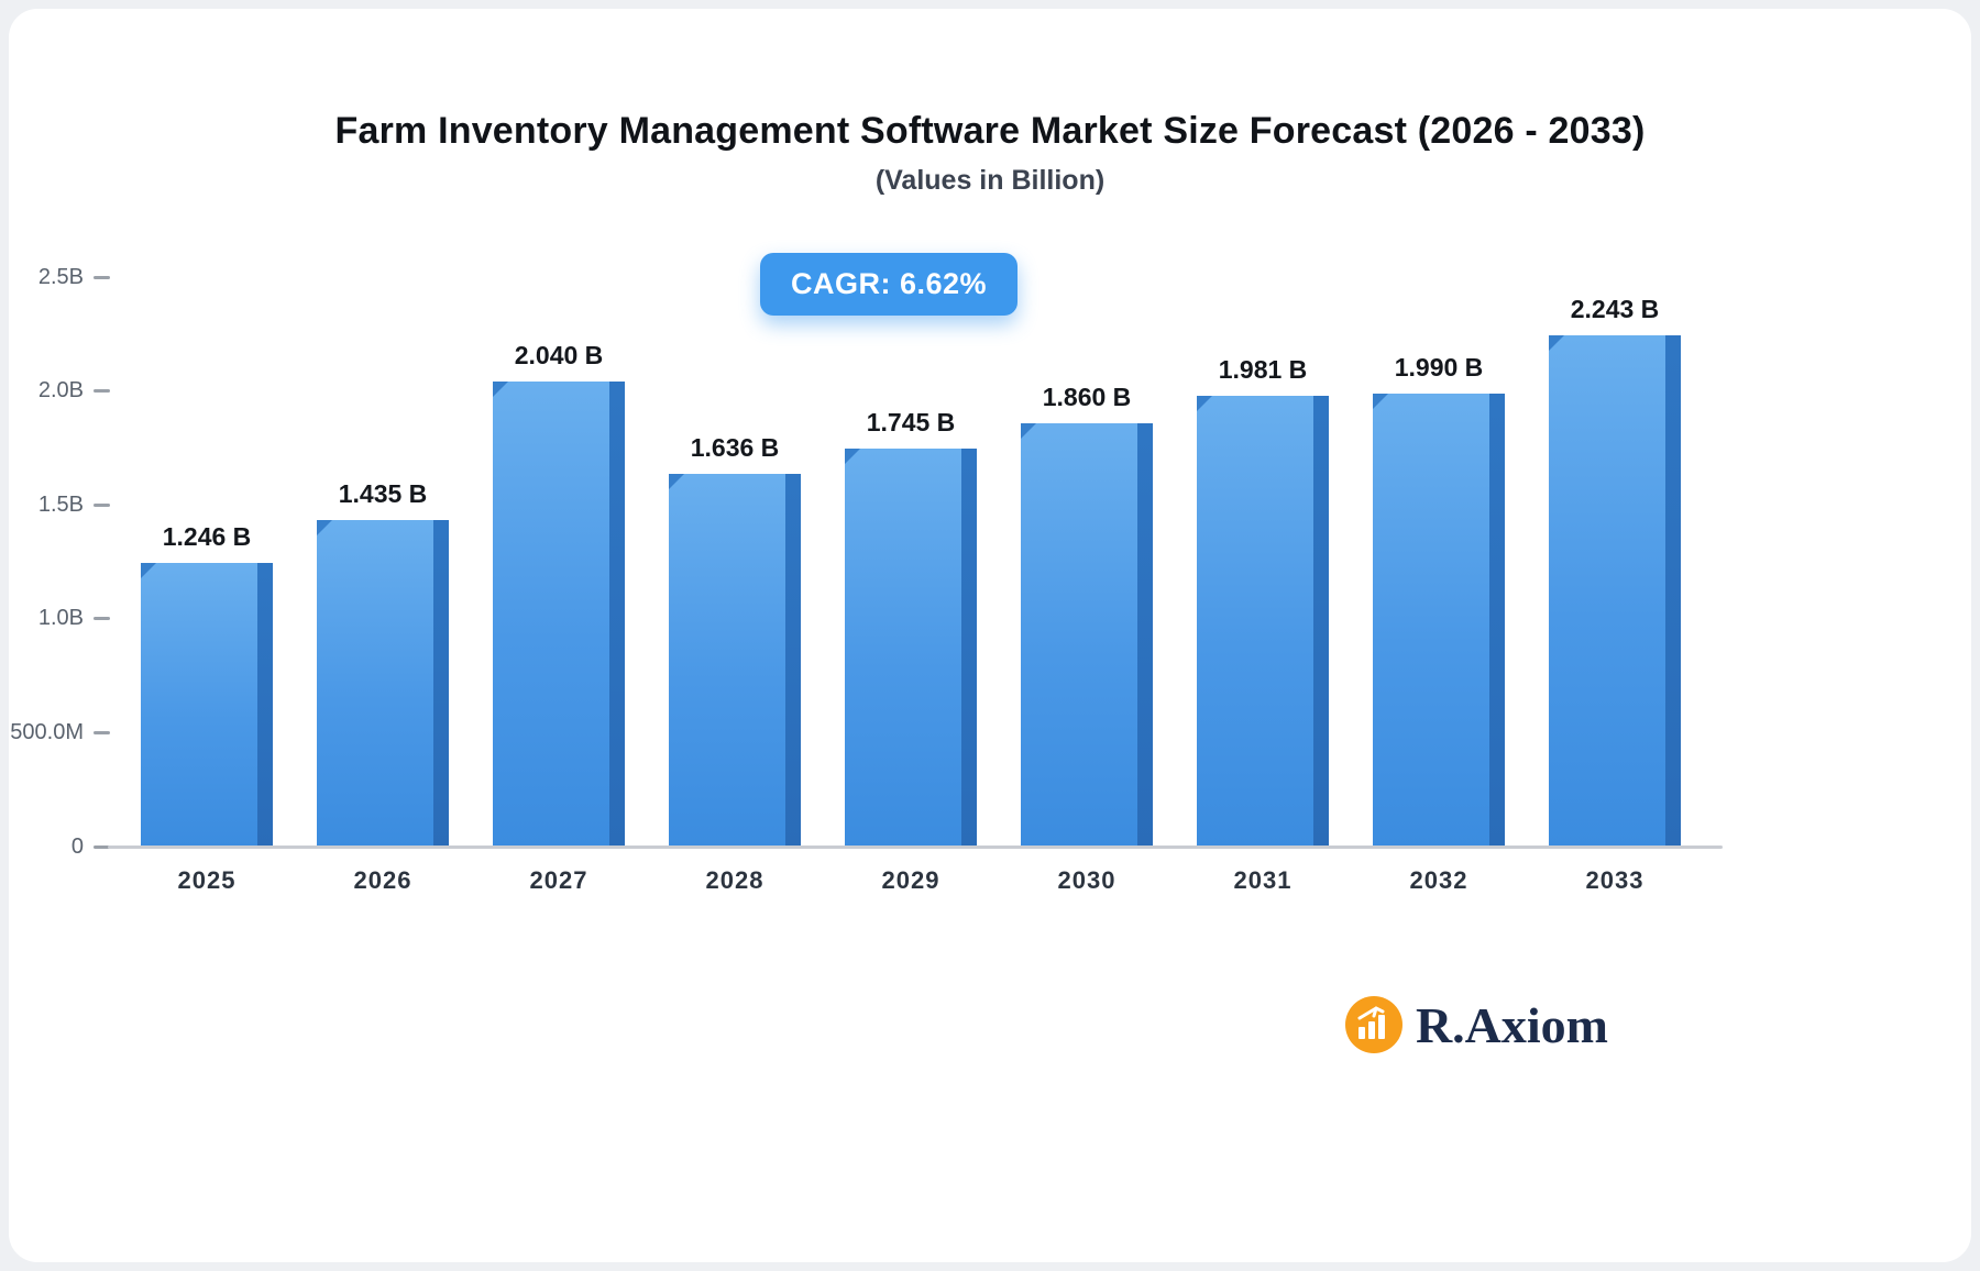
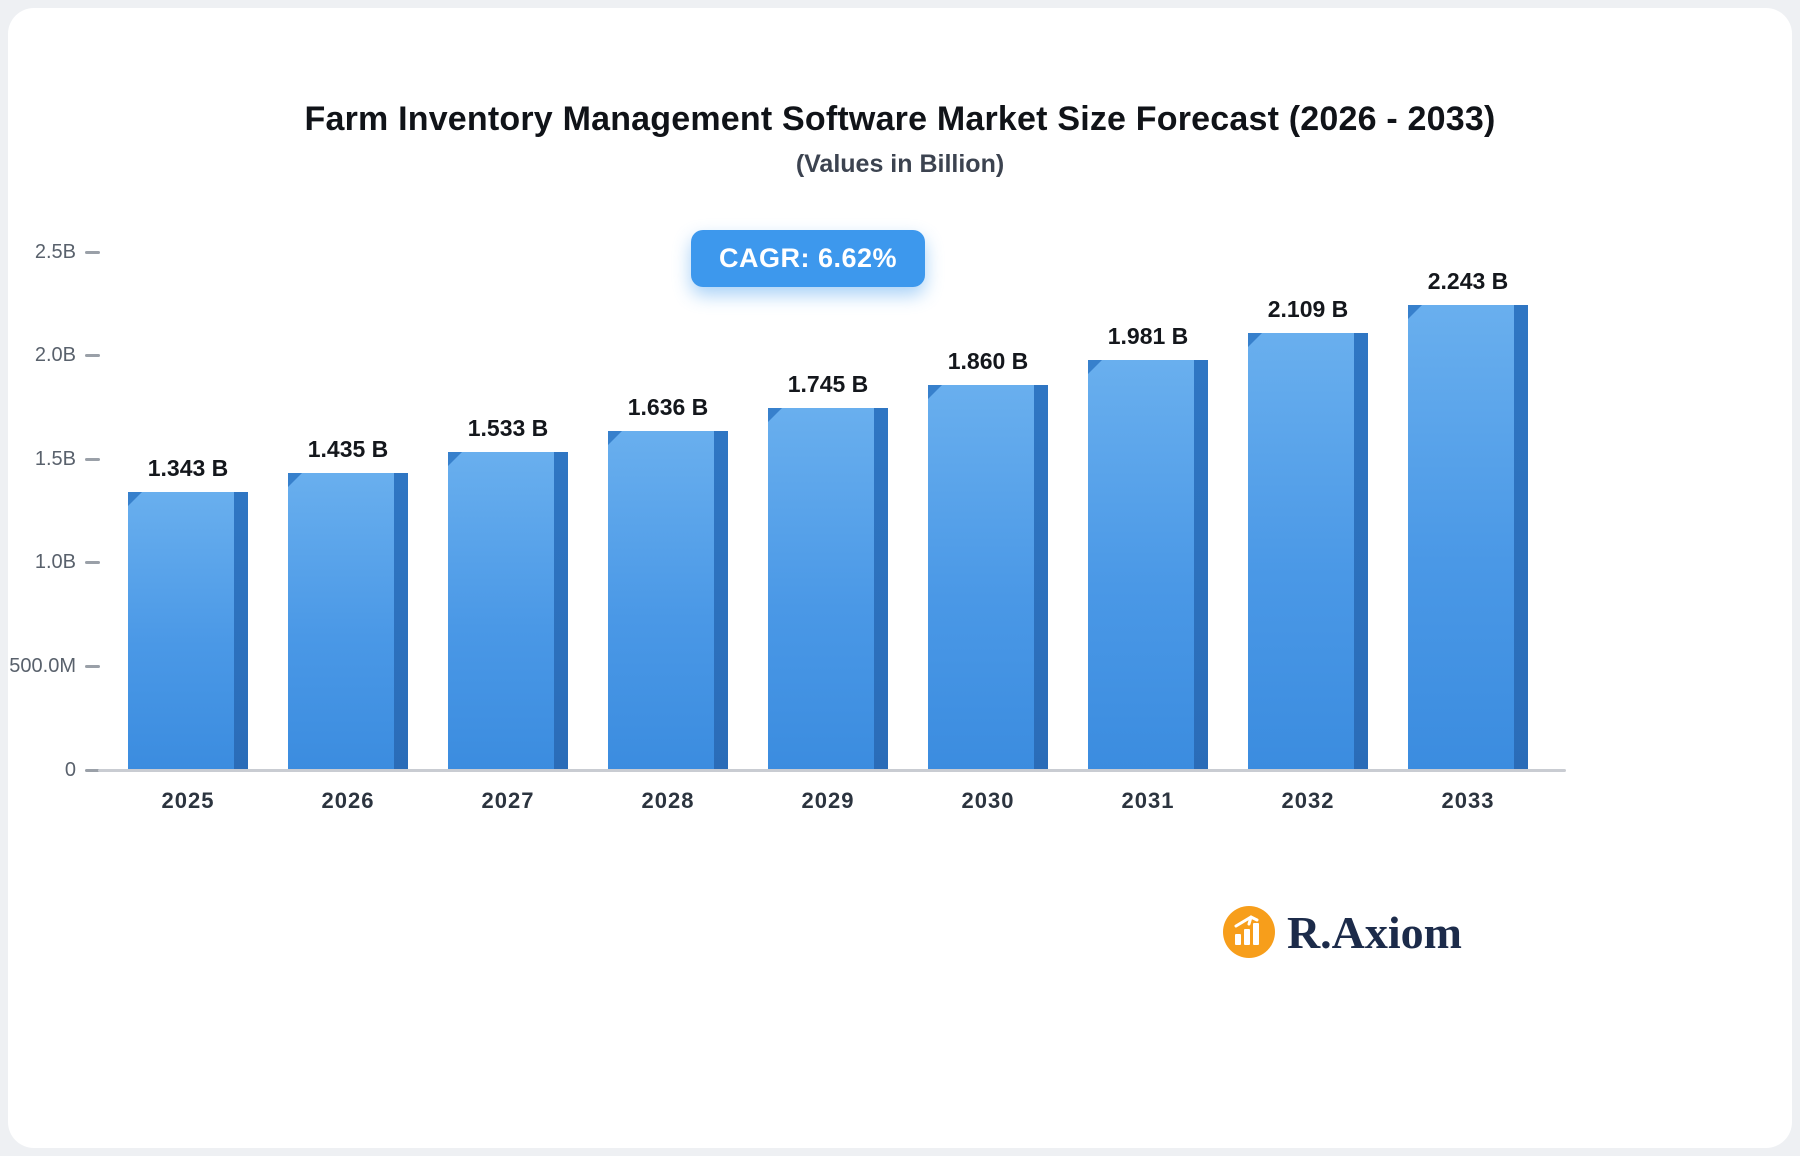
2025: 1.246 -> 1.343
2027: 2.040 -> 1.533
2032: 1.990 -> 2.109
